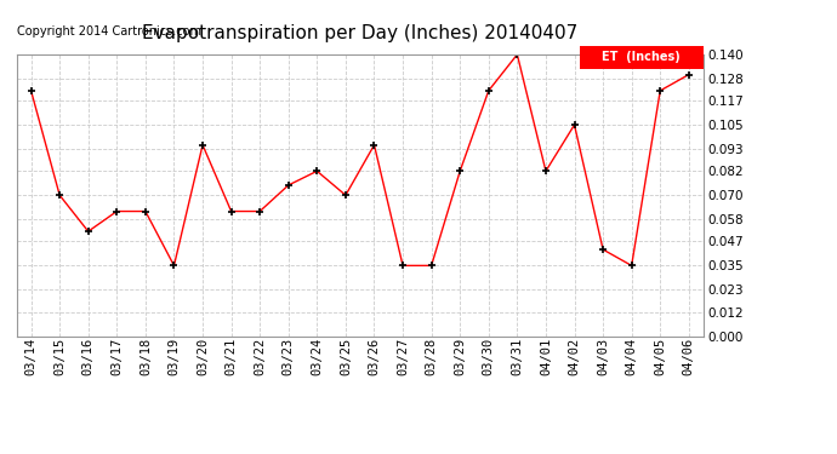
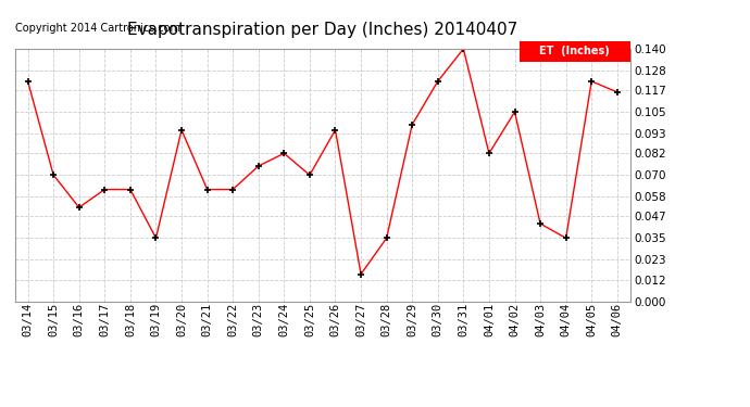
03/27: 0.035 -> 0.015
03/29: 0.082 -> 0.098
04/06: 0.130 -> 0.116
